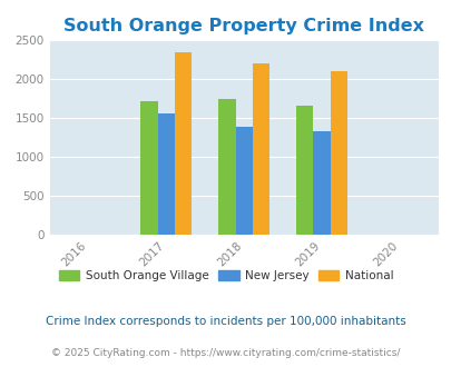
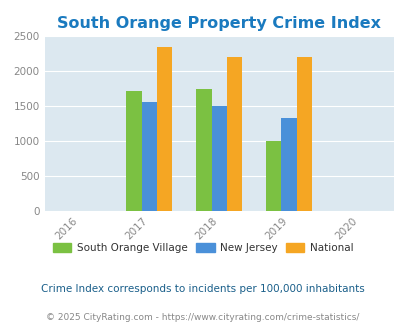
New Jersey/2018: 1390 -> 1500
South Orange Village/2019: 1660 -> 1000
National/2019: 2100 -> 2200
